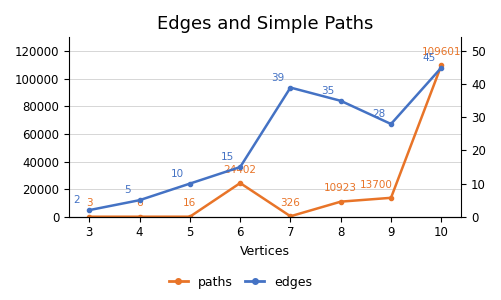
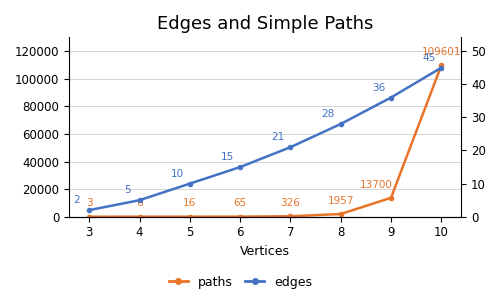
paths/6: 24402 -> 65
edges/7: 39 -> 21
paths/8: 10923 -> 1957
edges/8: 35 -> 28
edges/9: 28 -> 36
